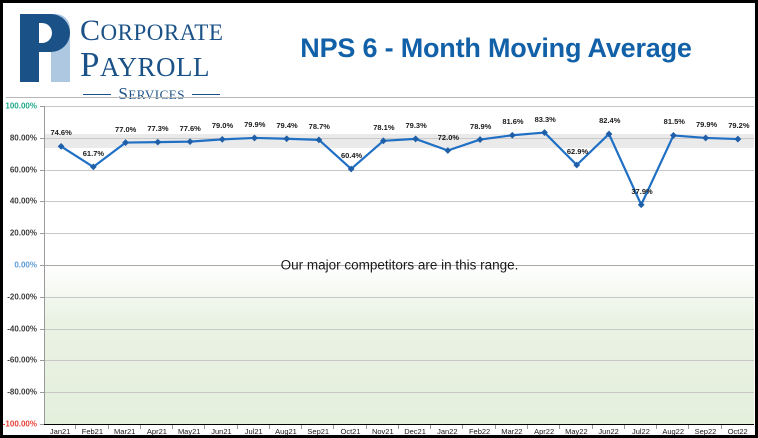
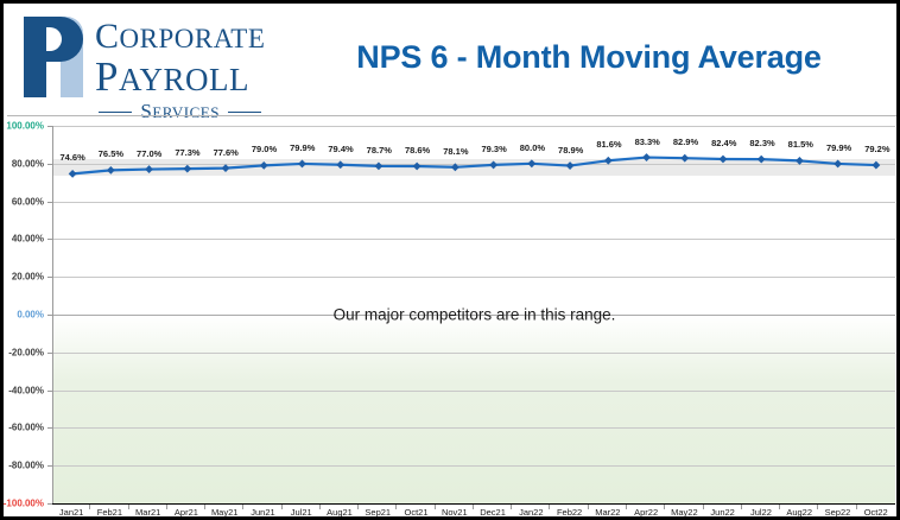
Feb21: 61.7% -> 76.5%
Oct21: 60.4% -> 78.6%
Jan22: 72.0% -> 80.0%
May22: 62.9% -> 82.9%
Jul22: 37.9% -> 82.3%
